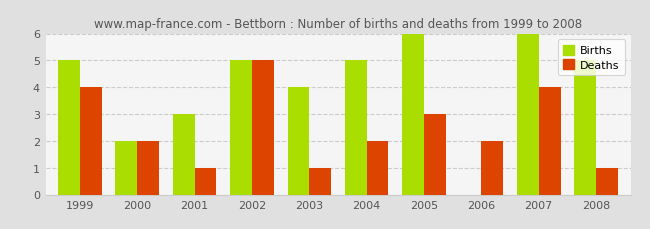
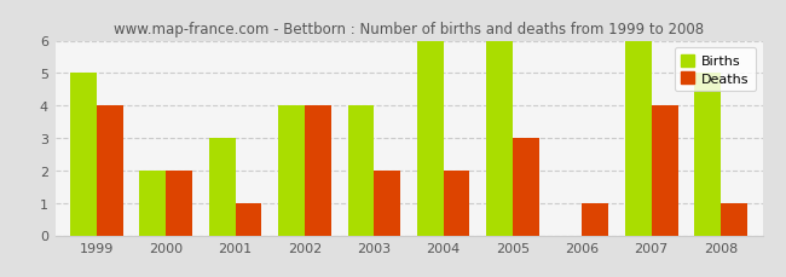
Births/2002: 5 -> 4
Deaths/2002: 5 -> 4
Deaths/2003: 1 -> 2
Births/2004: 5 -> 6
Deaths/2006: 2 -> 1
